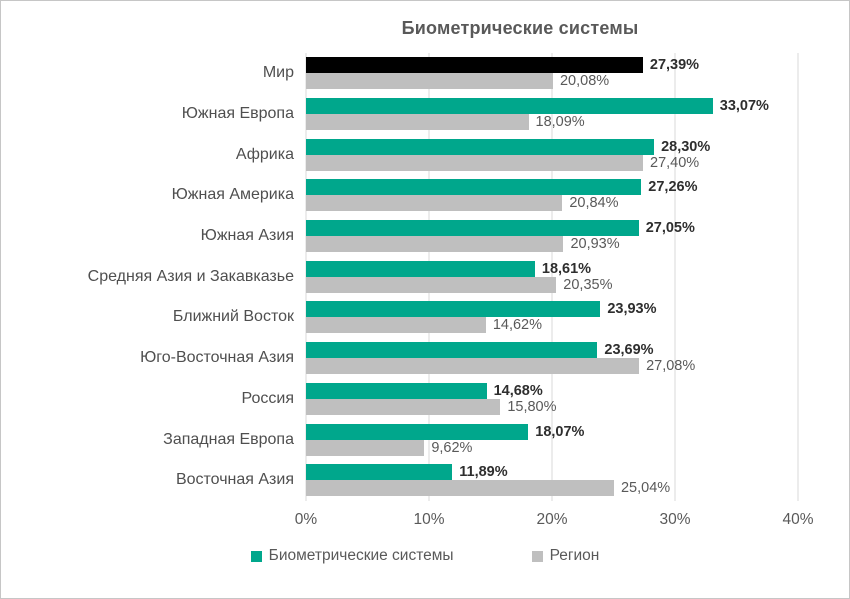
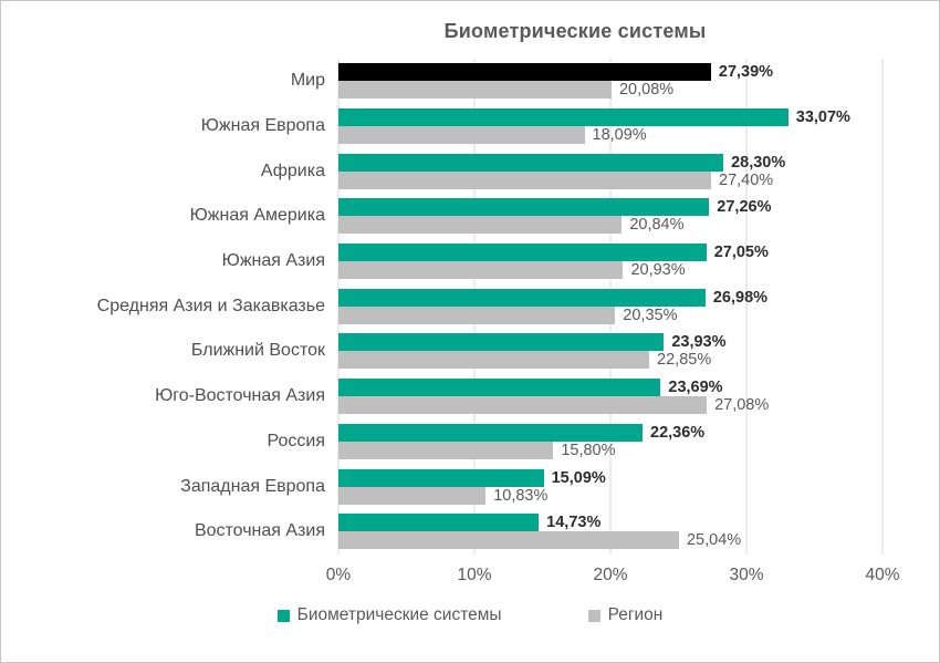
Биометрические системы/Средняя Азия и Закавказье: 18,61% -> 26,98%
Регион/Ближний Восток: 14,62% -> 22,85%
Биометрические системы/Россия: 14,68% -> 22,36%
Биометрические системы/Западная Европа: 18,07% -> 15,09%
Регион/Западная Европа: 9,62% -> 10,83%
Биометрические системы/Восточная Азия: 11,89% -> 14,73%
